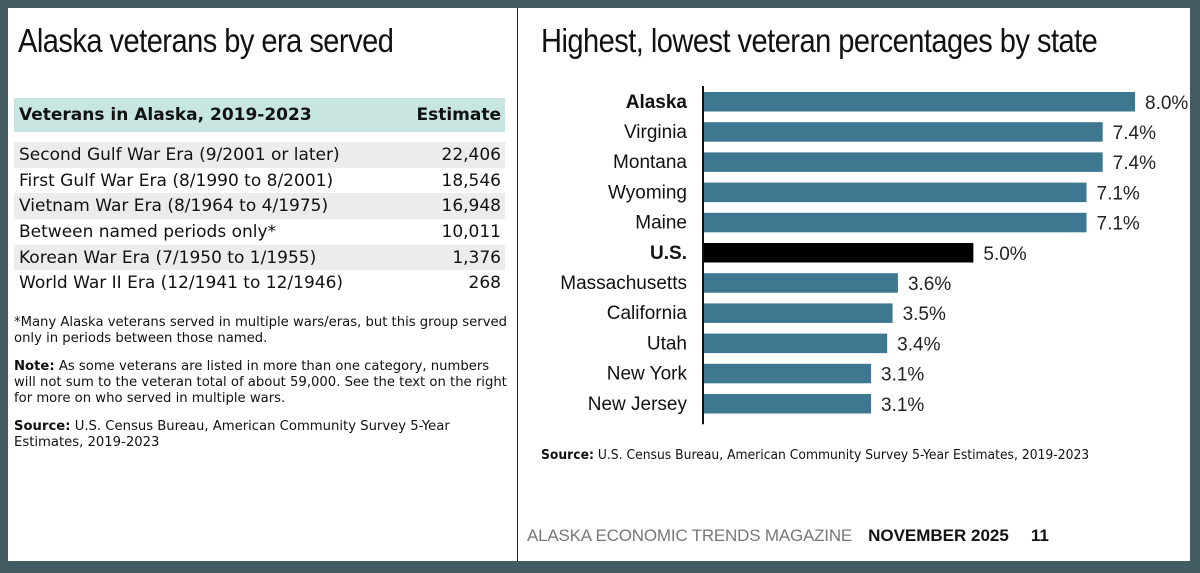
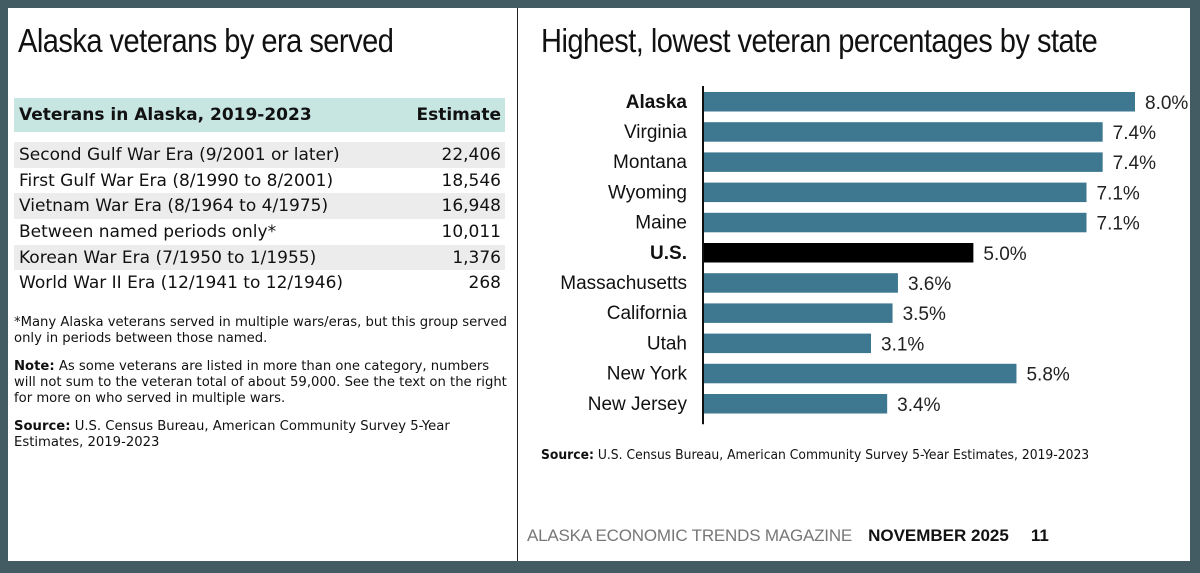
Utah: 3.4% -> 3.1%
New York: 3.1% -> 5.8%
New Jersey: 3.1% -> 3.4%
